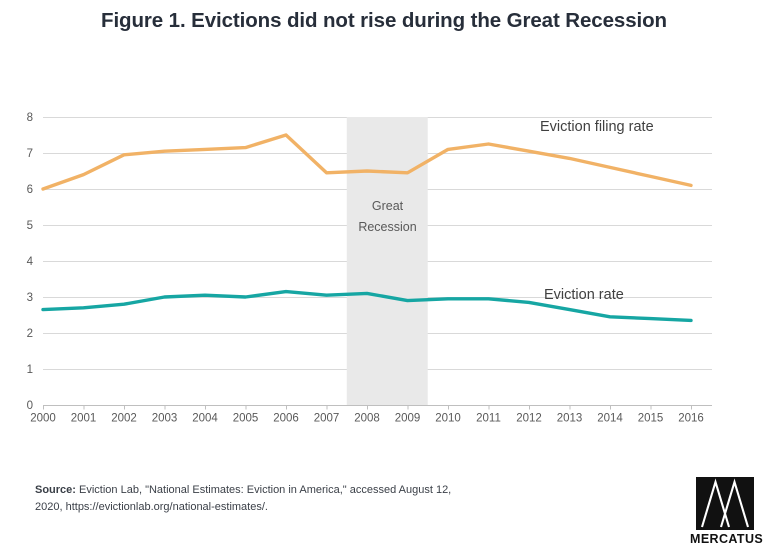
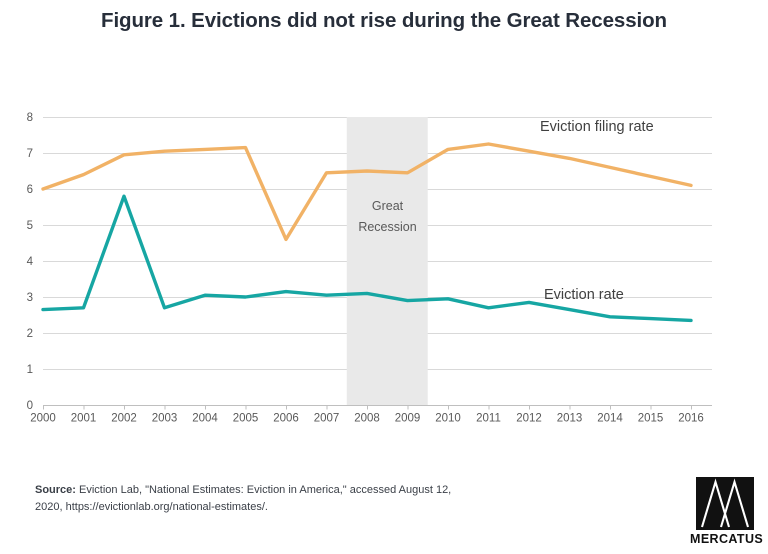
Eviction rate/2002: 2.8 -> 5.8
Eviction rate/2003: 3.0 -> 2.7
Eviction filing rate/2006: 7.5 -> 4.6
Eviction rate/2011: 3.0 -> 2.7
